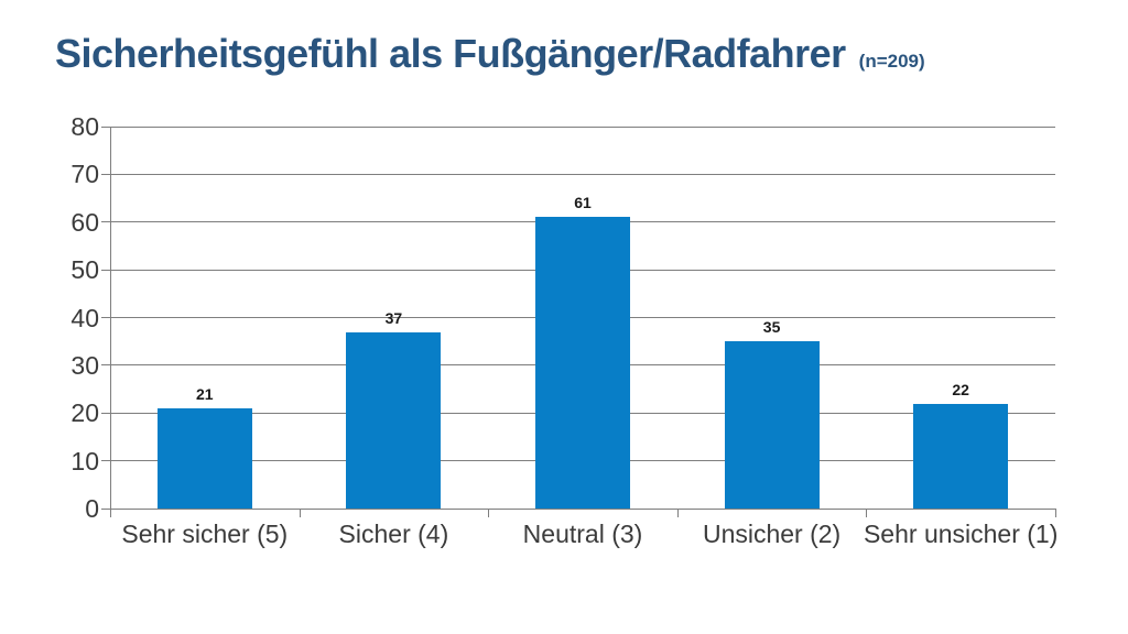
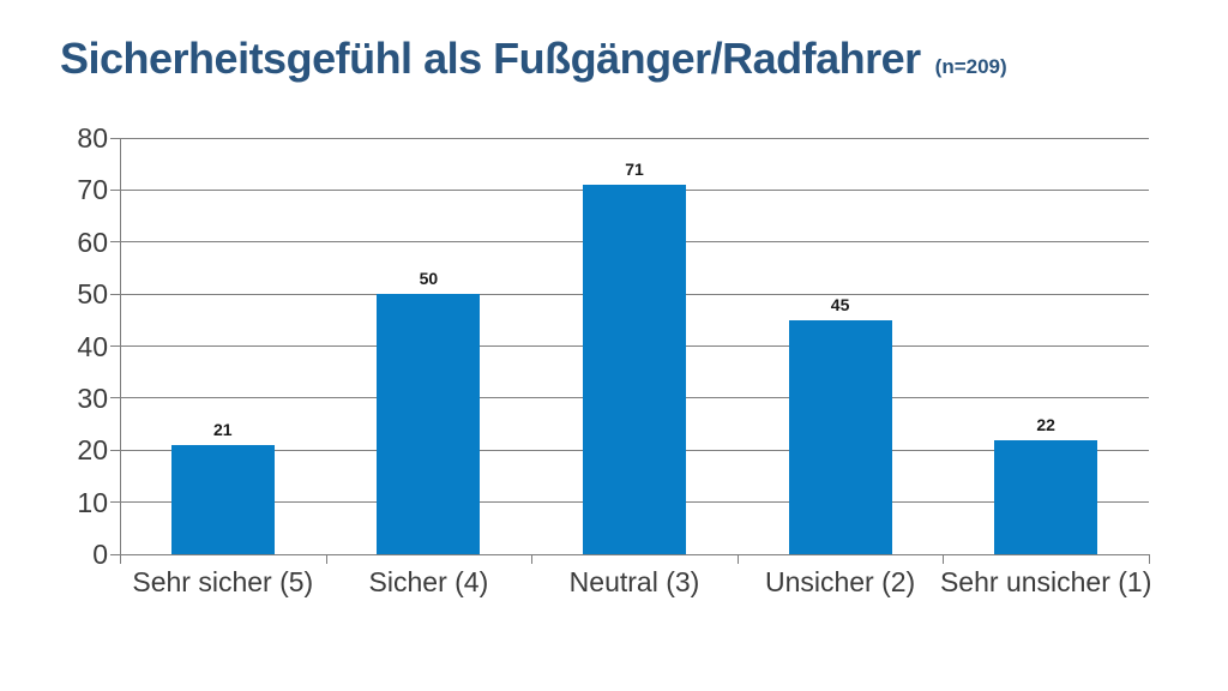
Sicher (4): 37 -> 50
Neutral (3): 61 -> 71
Unsicher (2): 35 -> 45
